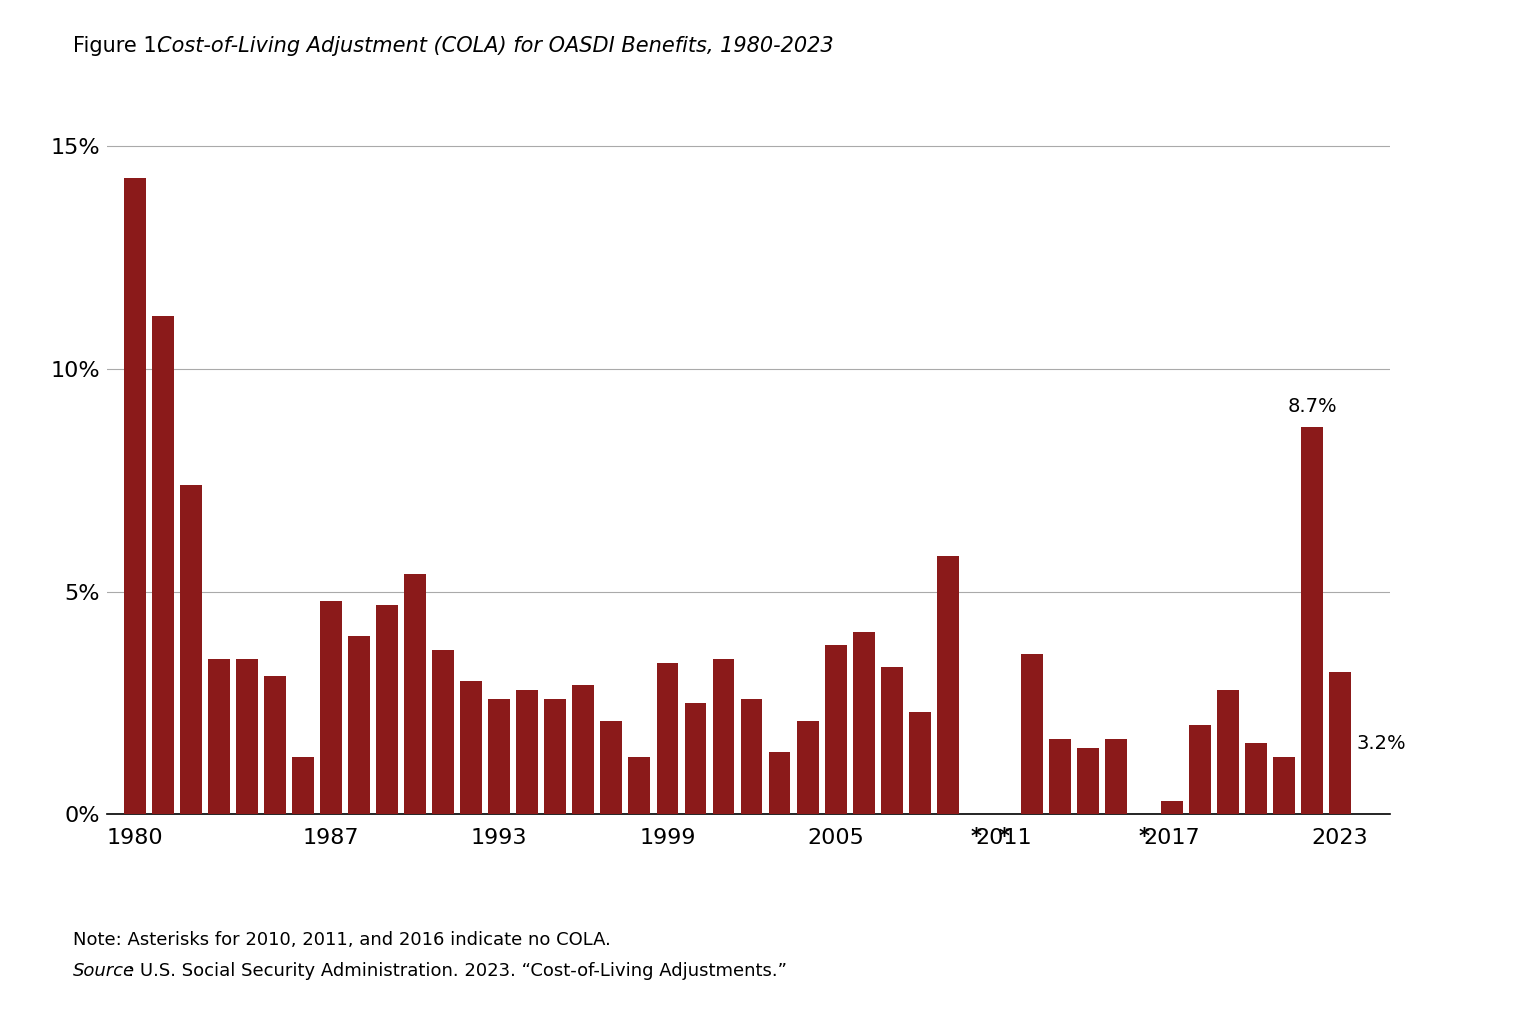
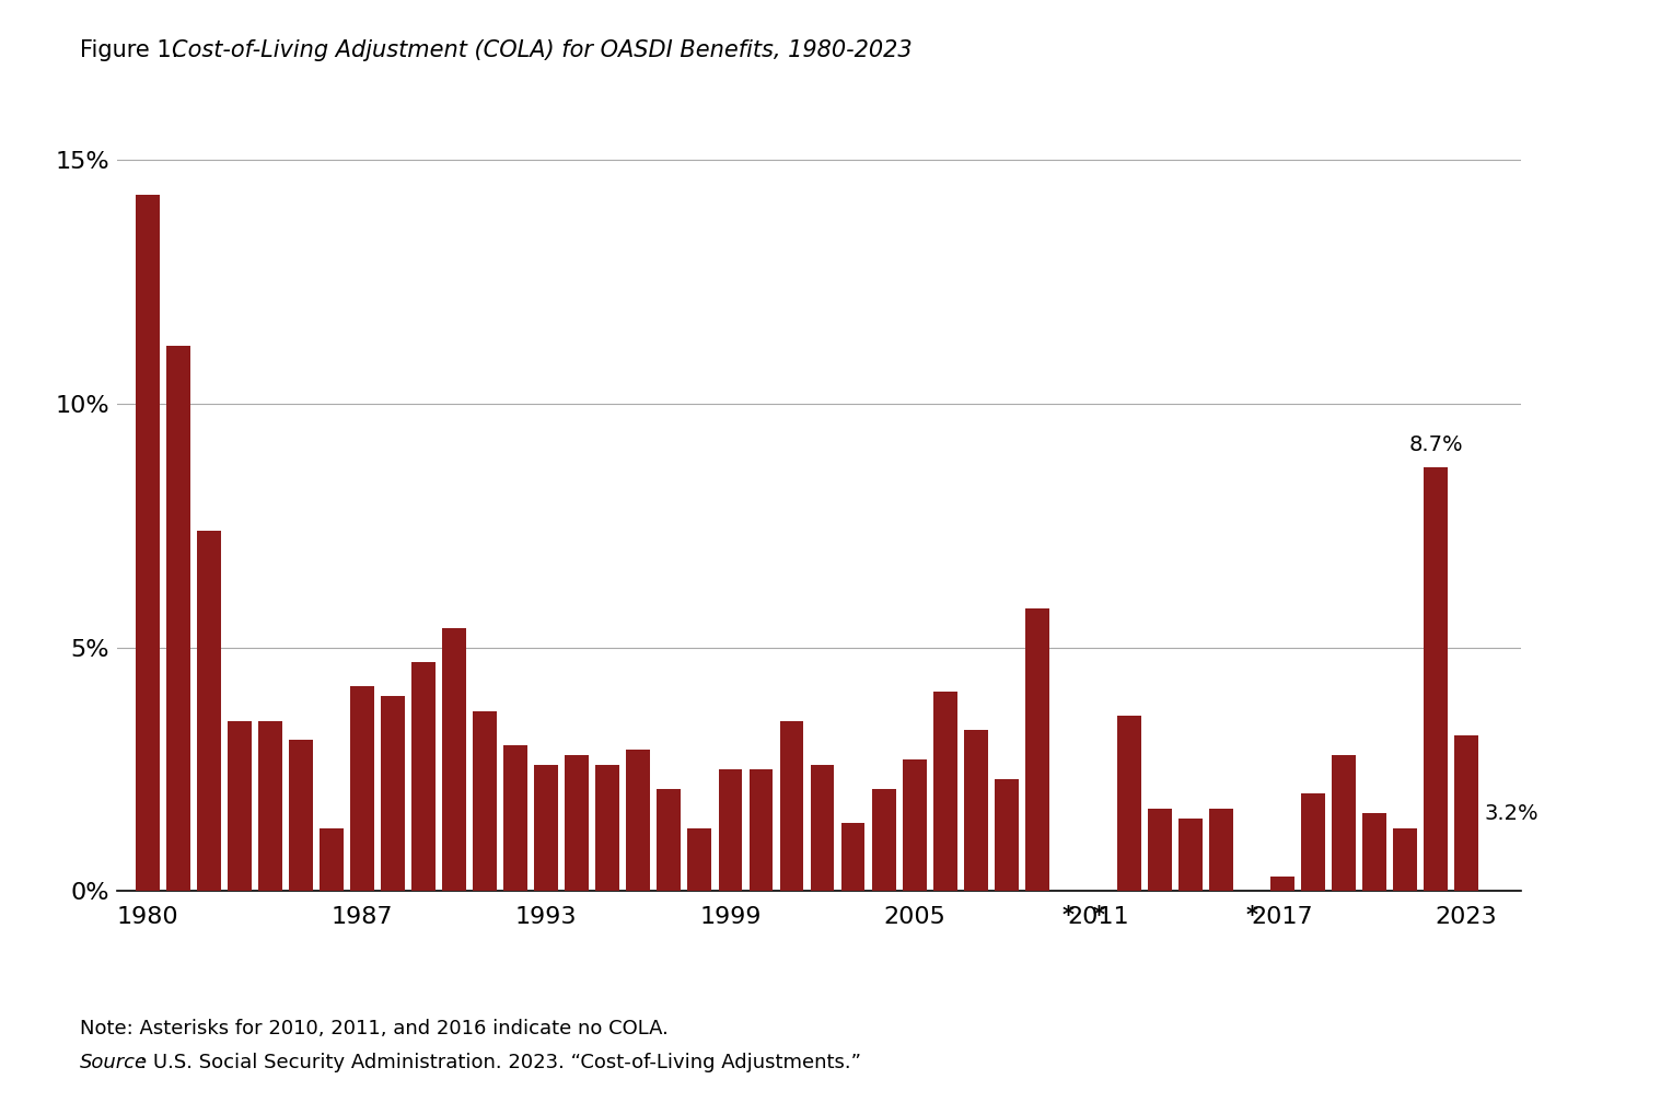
1987: 4.8% -> 4.2%
1999: 3.4% -> 2.5%
2005: 3.8% -> 2.7%
